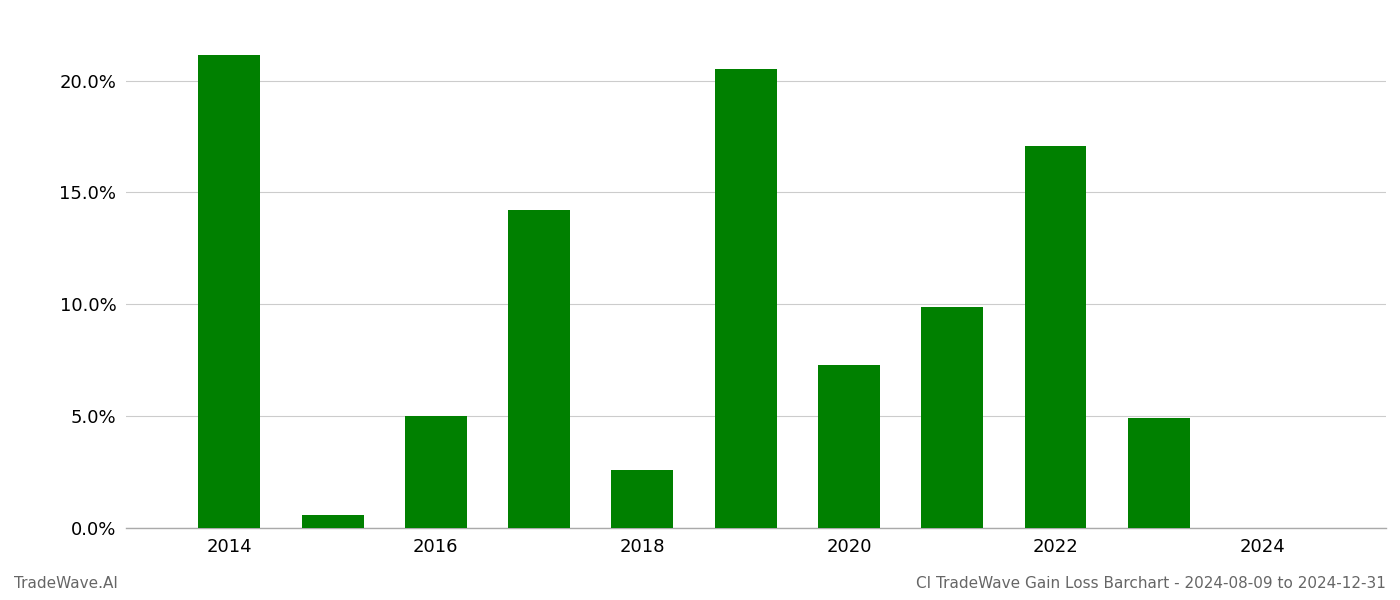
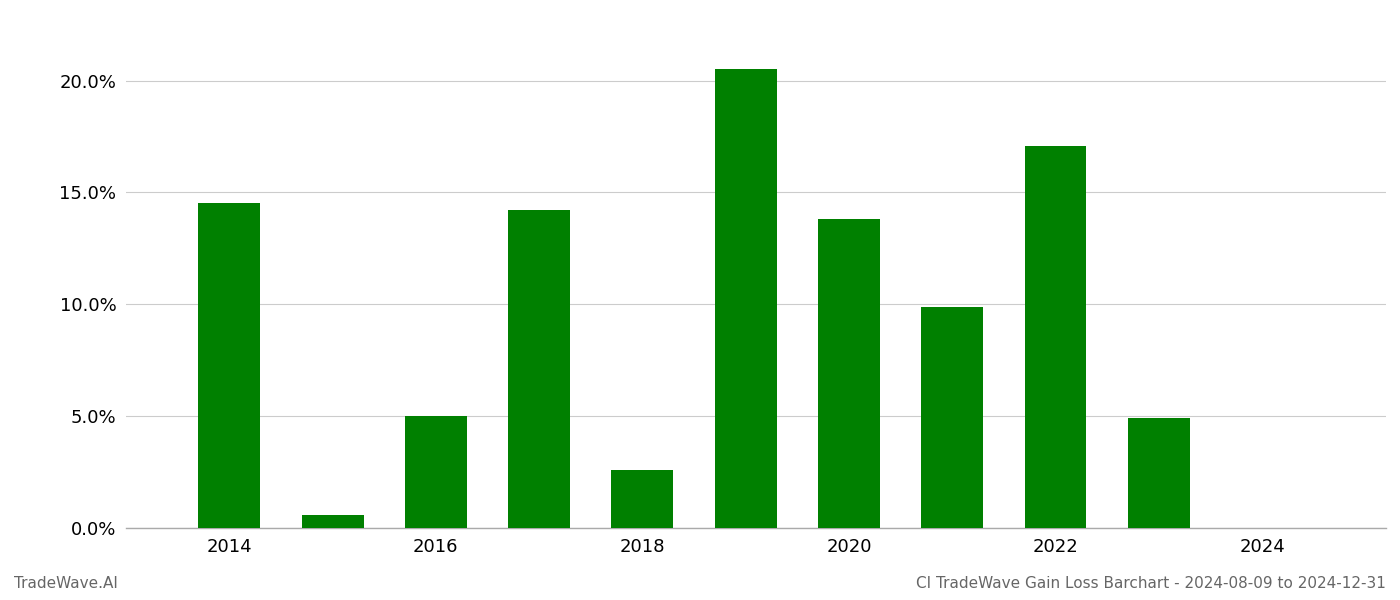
2014: 21.15% -> 14.51%
2020: 7.30% -> 13.80%
